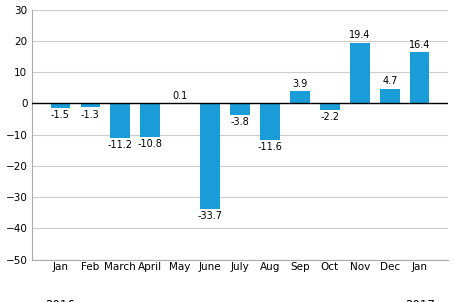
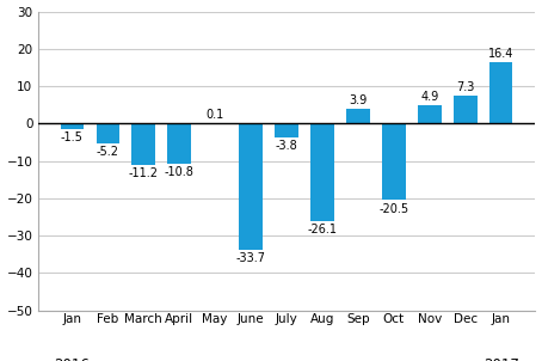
Feb: -1.3 -> -5.2
Aug: -11.6 -> -26.1
Oct: -2.2 -> -20.5
Nov: 19.4 -> 4.9
Dec: 4.7 -> 7.3
